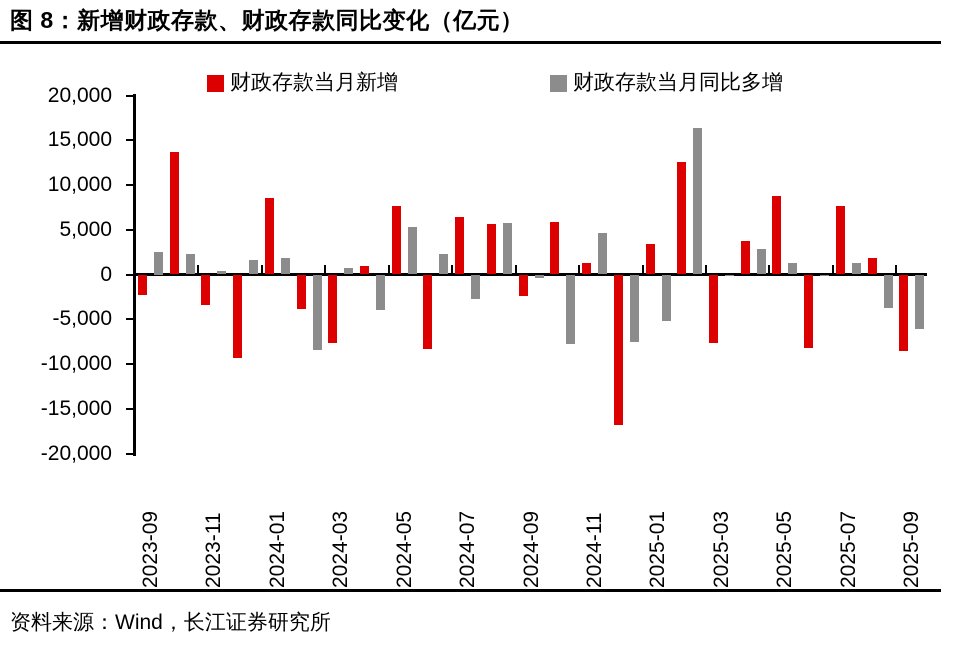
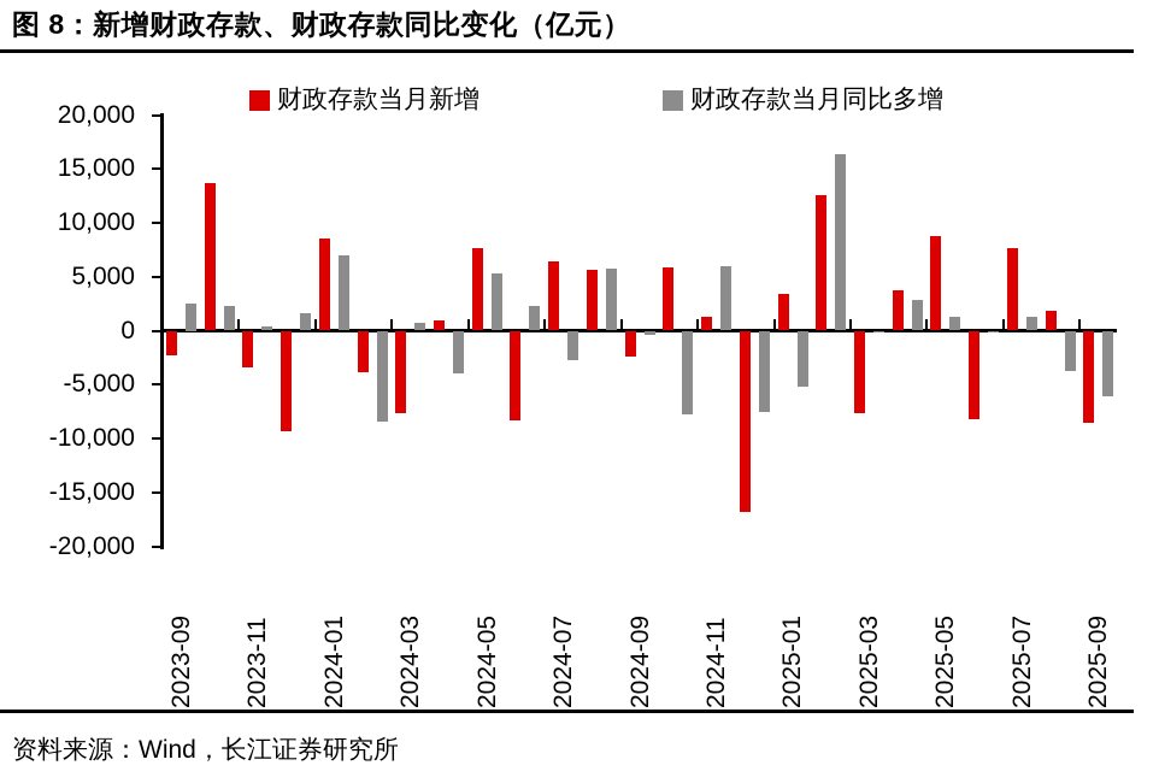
财政存款当月同比多增/2024-01: 2000 -> 7000
财政存款当月同比多增/2024-11: 5000 -> 6000
